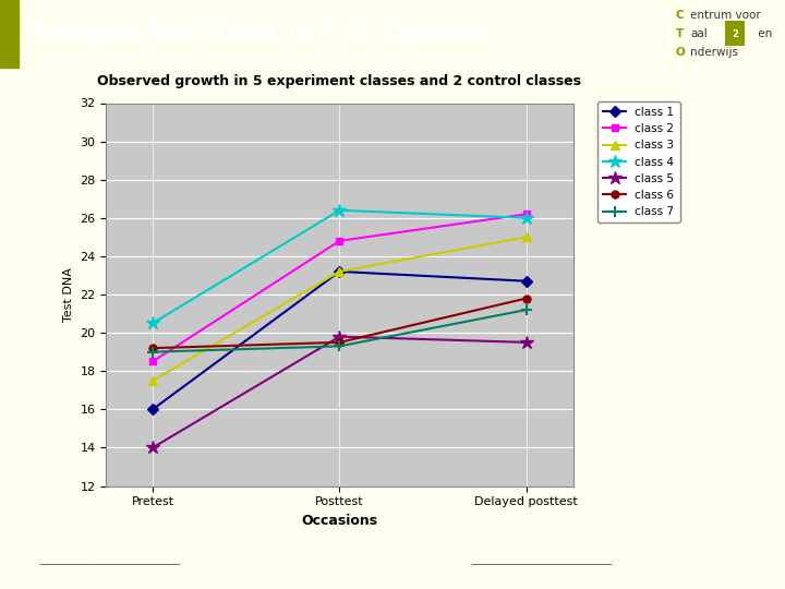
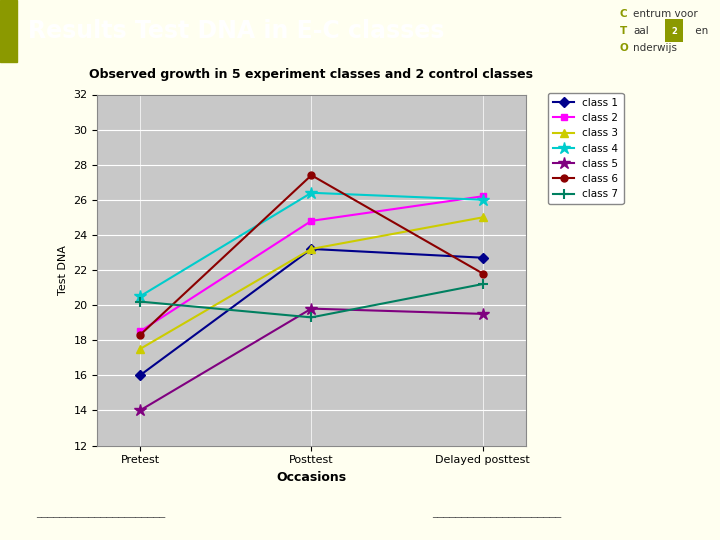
class 6/Pretest: 19.2 -> 18.3
class 7/Pretest: 19.0 -> 20.2
class 6/Posttest: 19.5 -> 27.4
